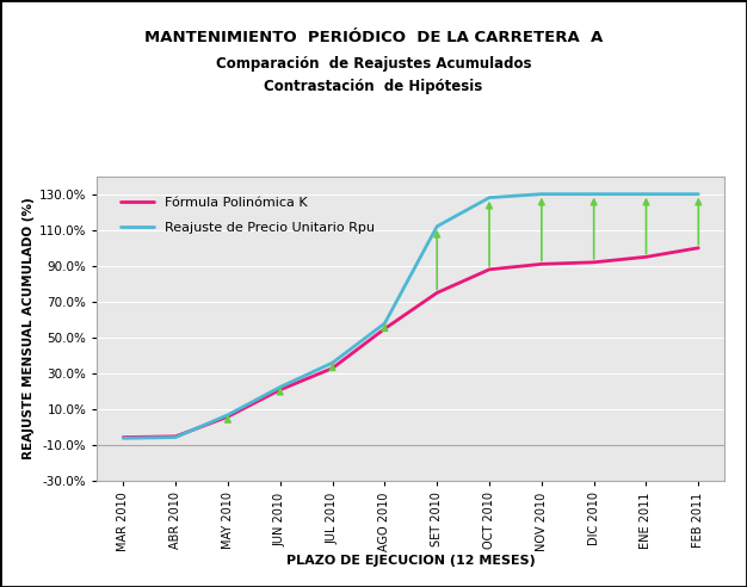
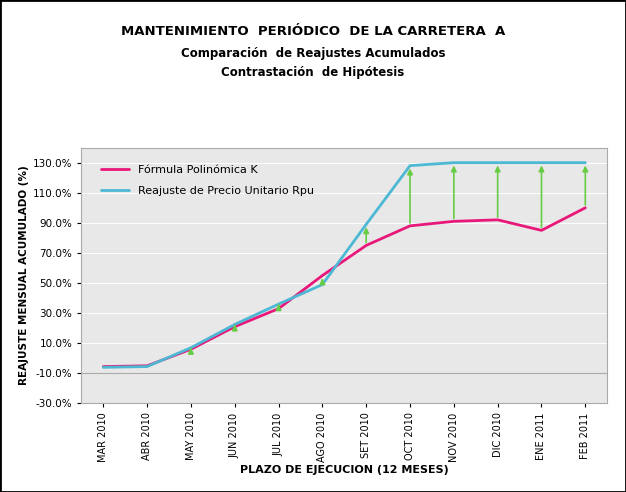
Reajuste de Precio Unitario Rpu/AGO 2010: 58% -> 49%
Reajuste de Precio Unitario Rpu/SET 2010: 112% -> 89%
Fórmula Polinómica K/ENE 2011: 95% -> 85%
